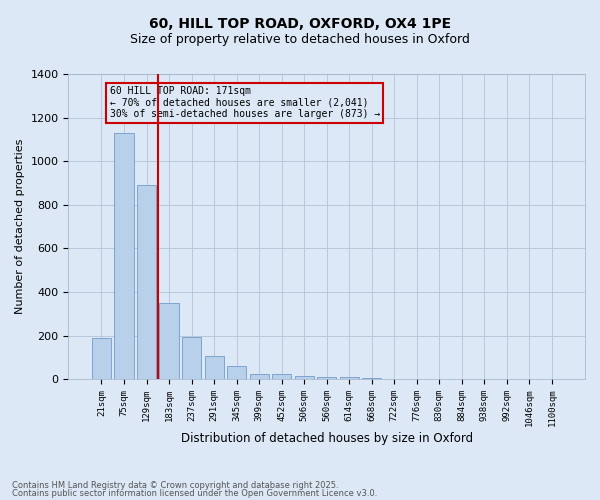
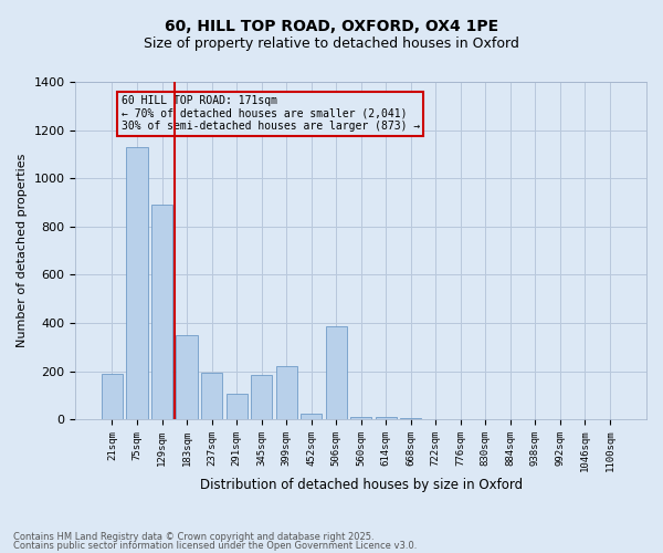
345sqm: 62 -> 185
399sqm: 25 -> 220
506sqm: 13 -> 385
